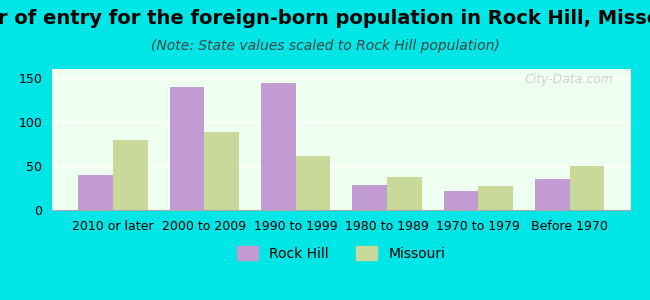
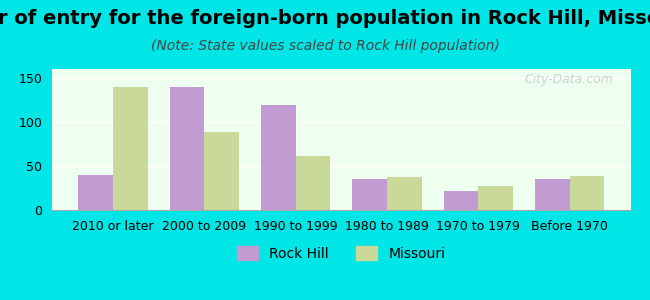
Missouri/2010 or later: 80 -> 140
Rock Hill/1990 to 1999: 144 -> 119
Rock Hill/1980 to 1989: 28 -> 35
Missouri/Before 1970: 50 -> 39
